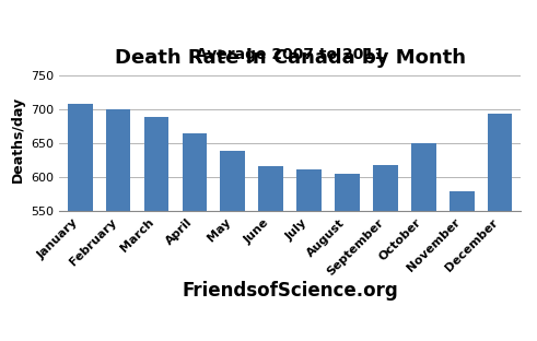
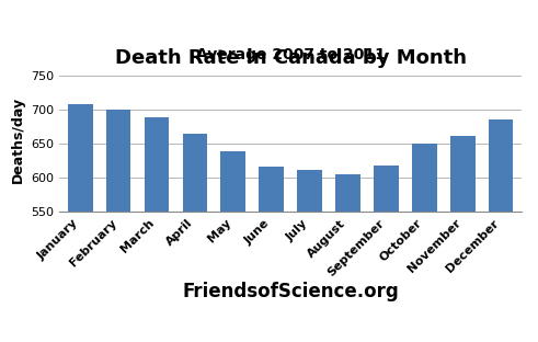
November: 580 -> 661
December: 694 -> 685
